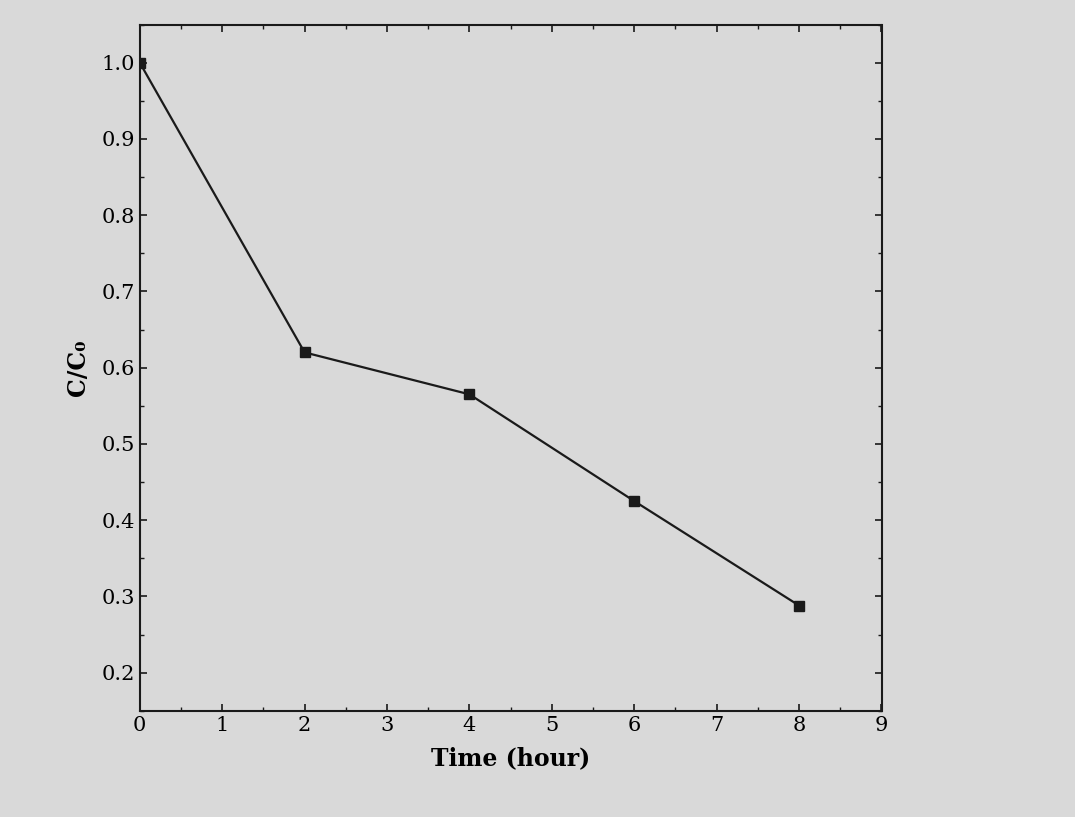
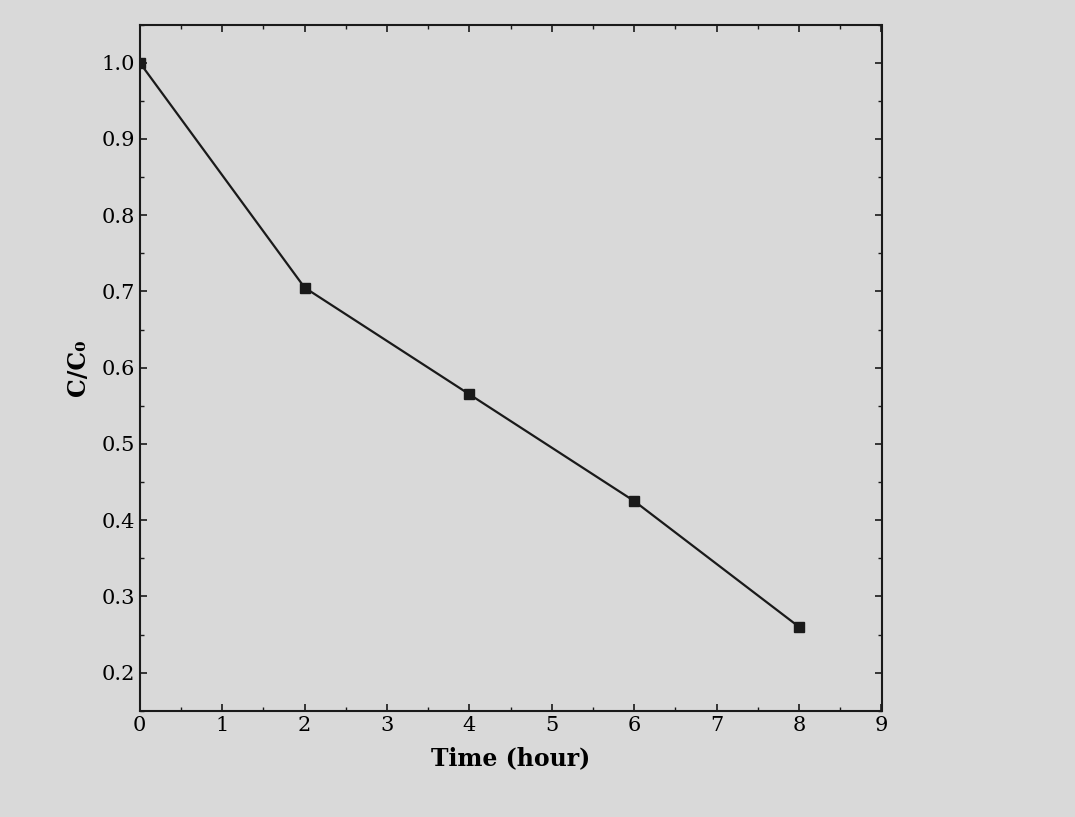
2: 0.620 -> 0.705
8: 0.288 -> 0.260
